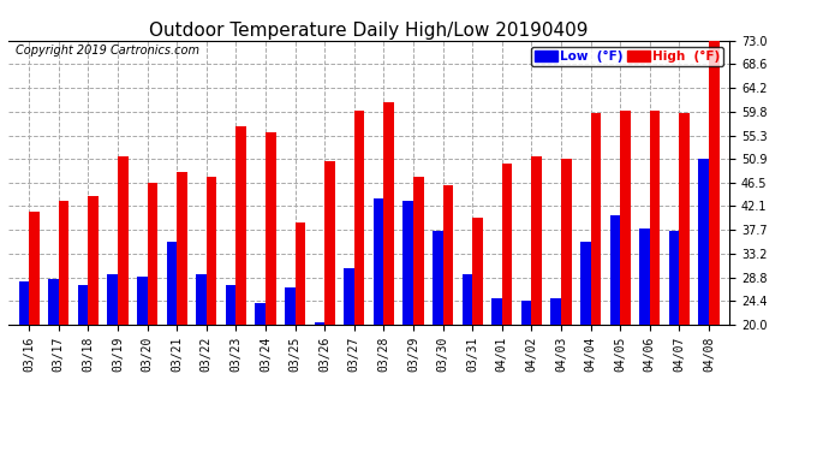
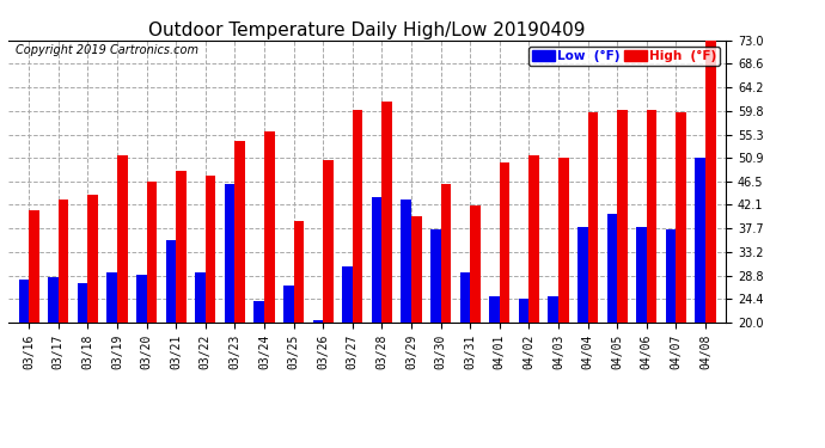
Low (°F)/03/23: 27.5 -> 46.0
High (°F)/03/23: 57.0 -> 54.0
High (°F)/03/29: 47.5 -> 40.0
High (°F)/03/31: 40.0 -> 42.0
Low (°F)/04/04: 35.5 -> 38.0
